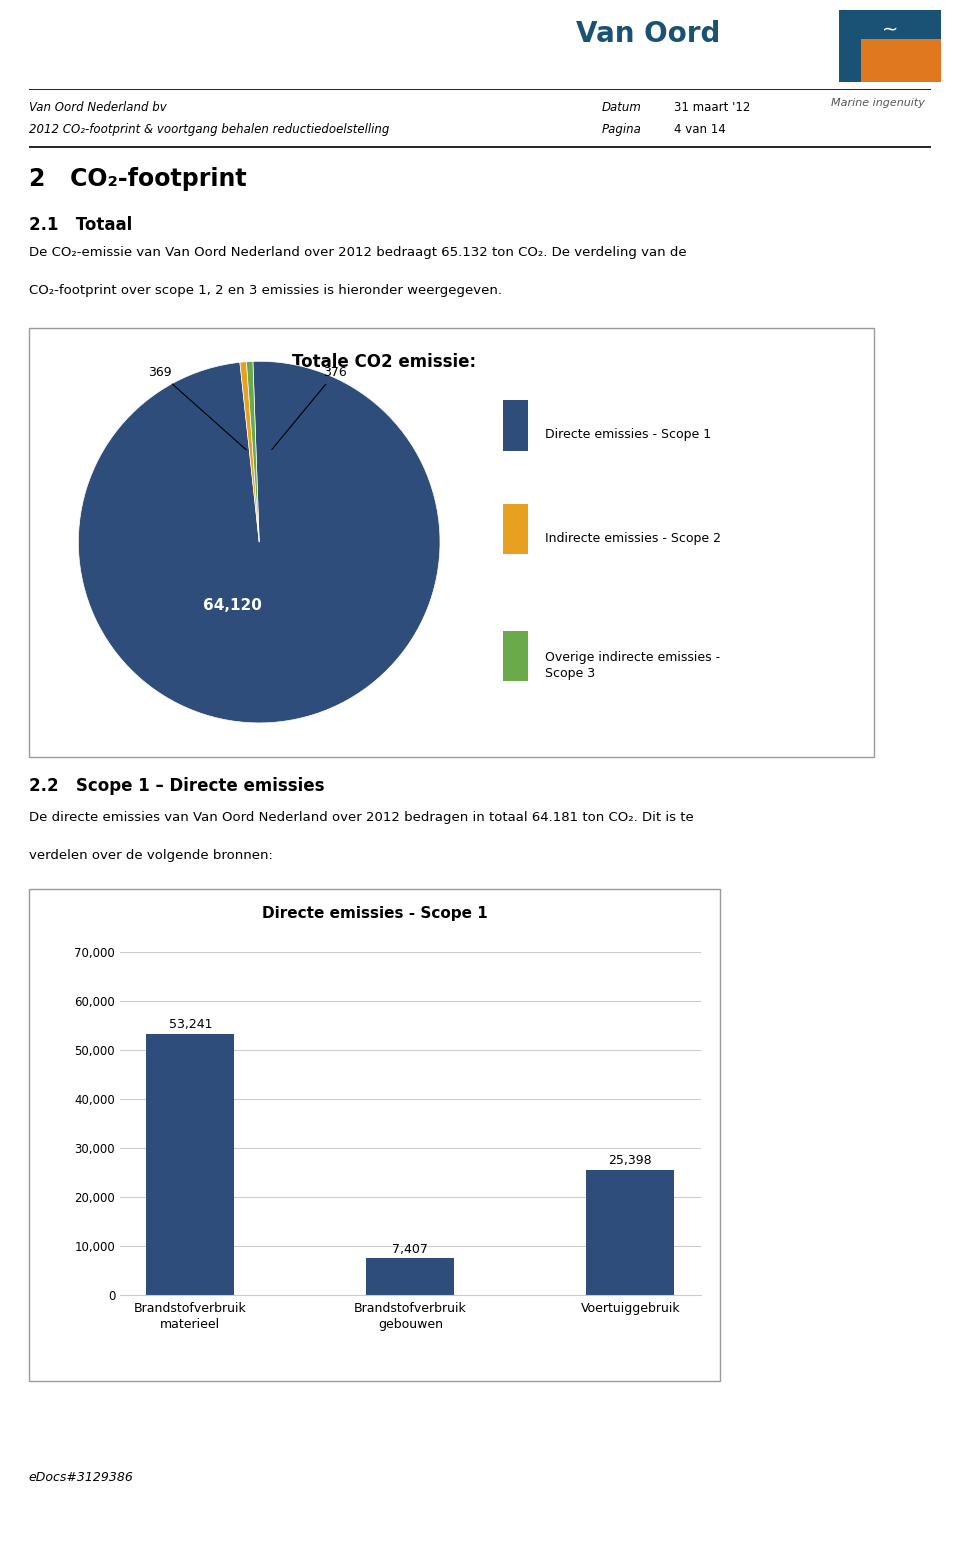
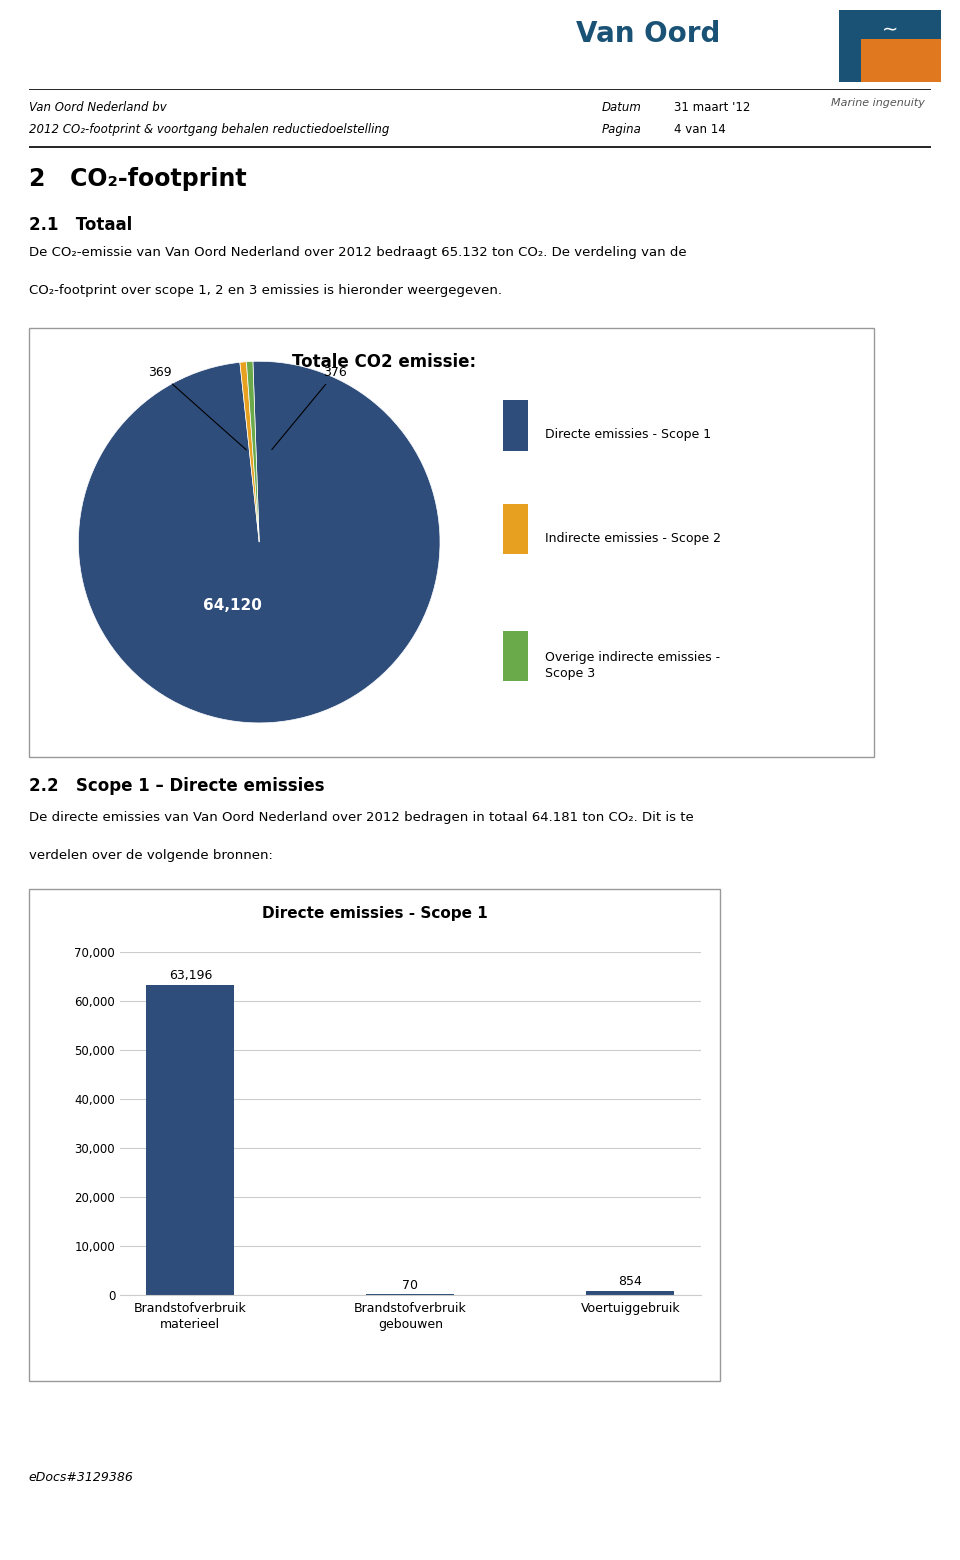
Brandstofverbruik materieel: 53,241 -> 63,196
Brandstofverbruik gebouwen: 7,407 -> 70
Voertuiggebruik: 25,398 -> 854
